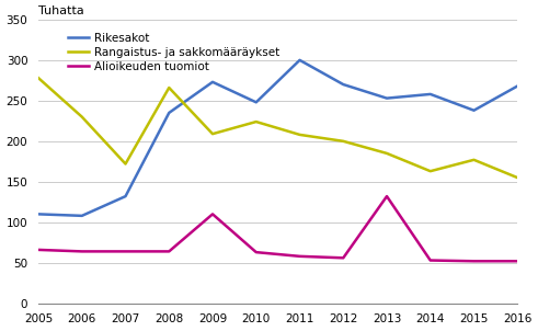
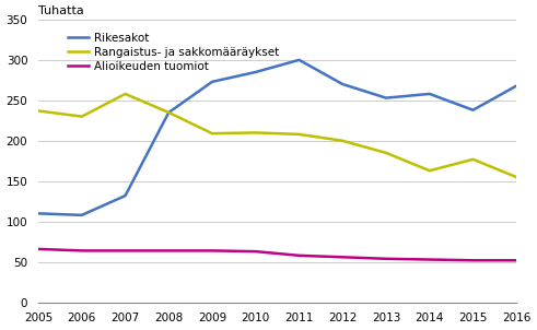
Rangaistus- ja sakkomääräykset/2005: 278 -> 237
Rangaistus- ja sakkomääräykset/2007: 172 -> 258
Rangaistus- ja sakkomääräykset/2008: 266 -> 235
Alioikeuden tuomiot/2009: 110 -> 64
Rikesakot/2010: 248 -> 285
Rangaistus- ja sakkomääräykset/2010: 224 -> 210
Alioikeuden tuomiot/2013: 132 -> 54
